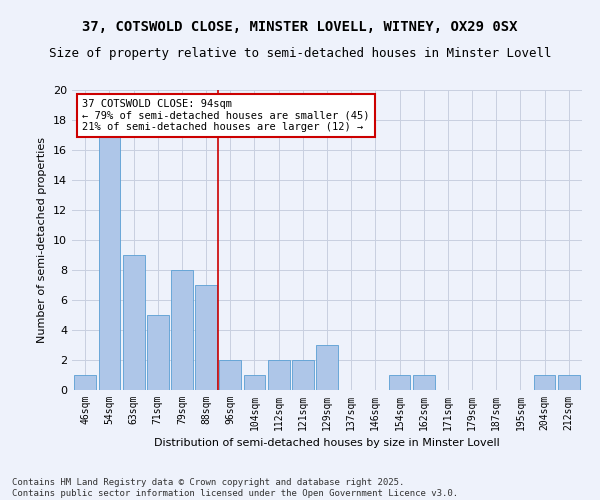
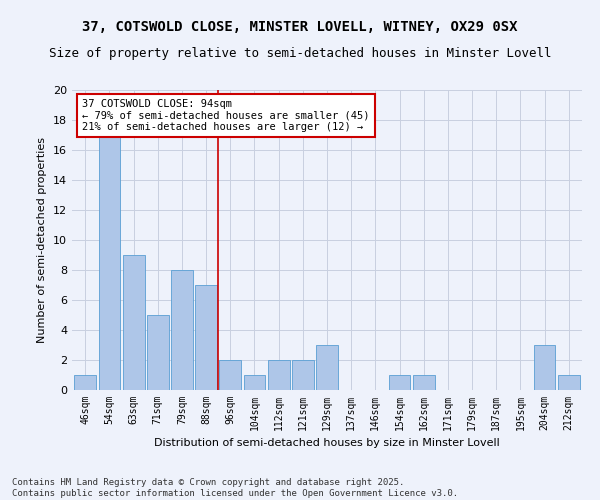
204sqm: 1 -> 3
